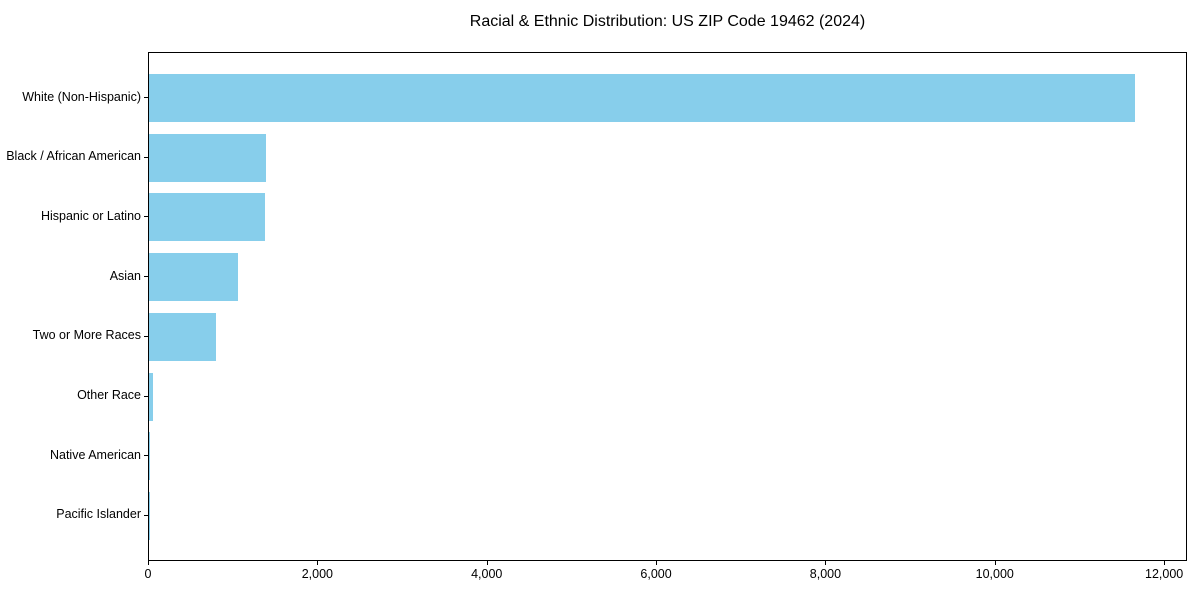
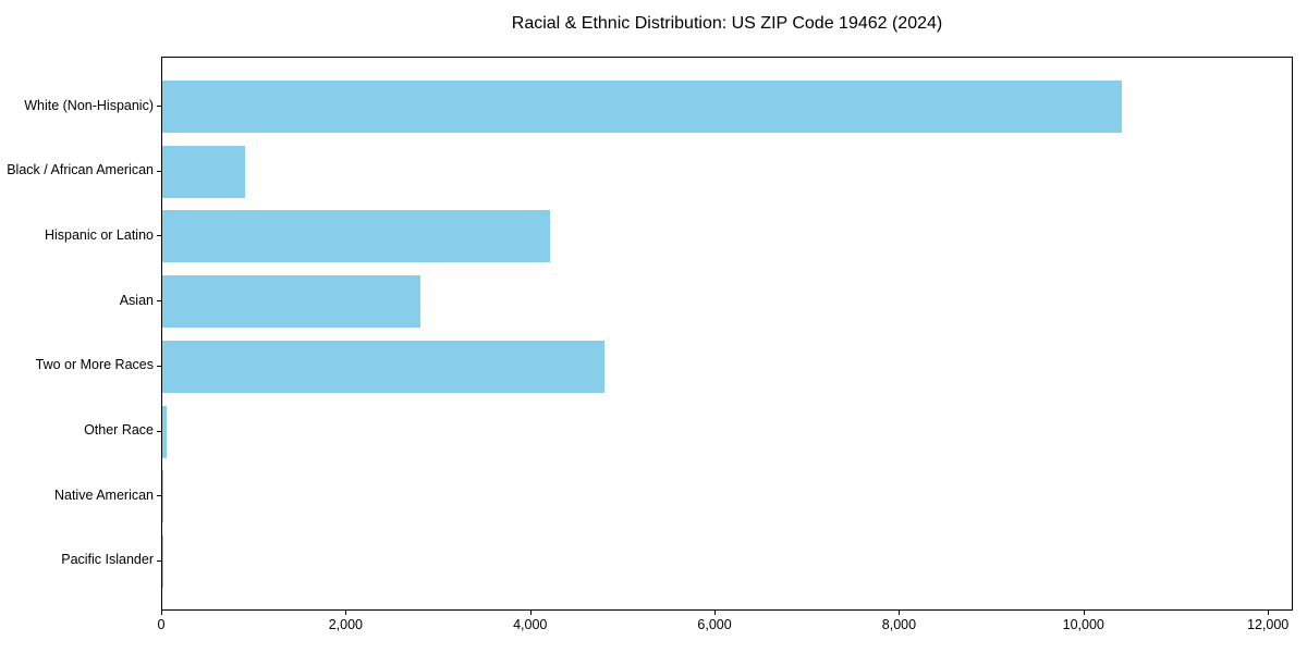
White (Non-Hispanic): 11600 -> 10400
Black / African American: 1400 -> 900
Hispanic or Latino: 1400 -> 4200
Asian: 1000 -> 2800
Two or More Races: 800 -> 4800
